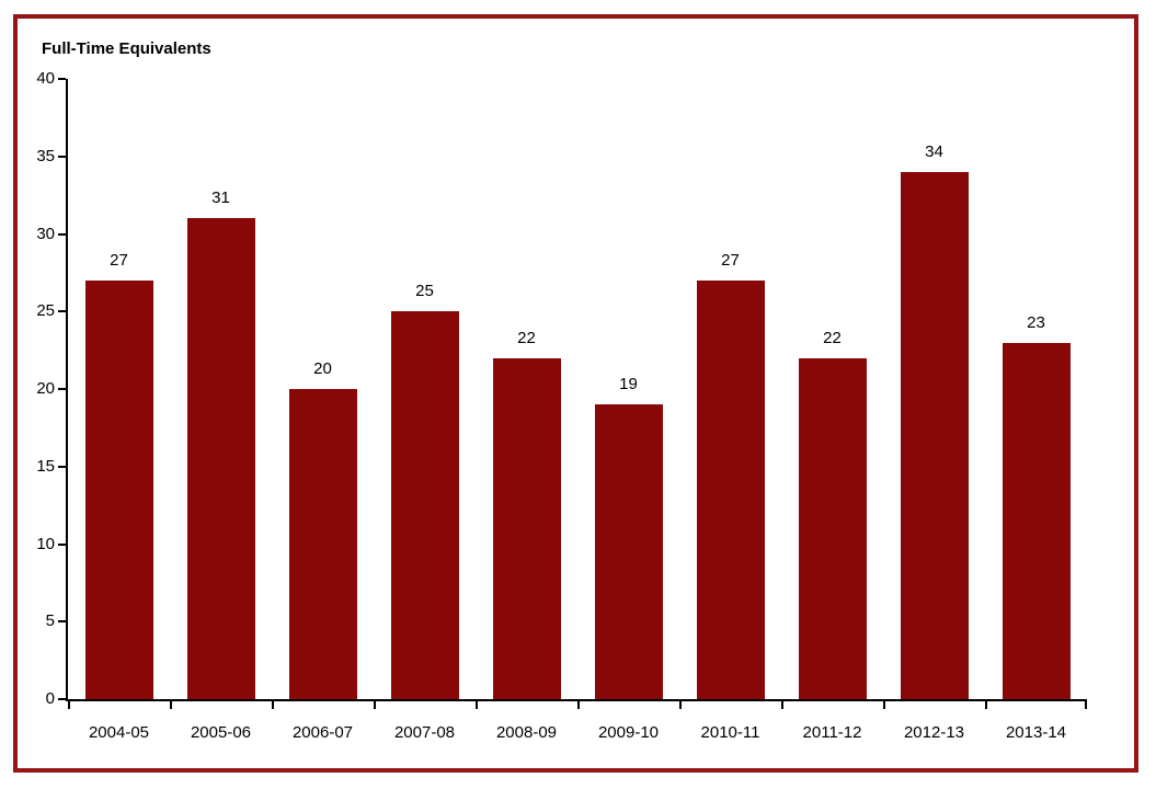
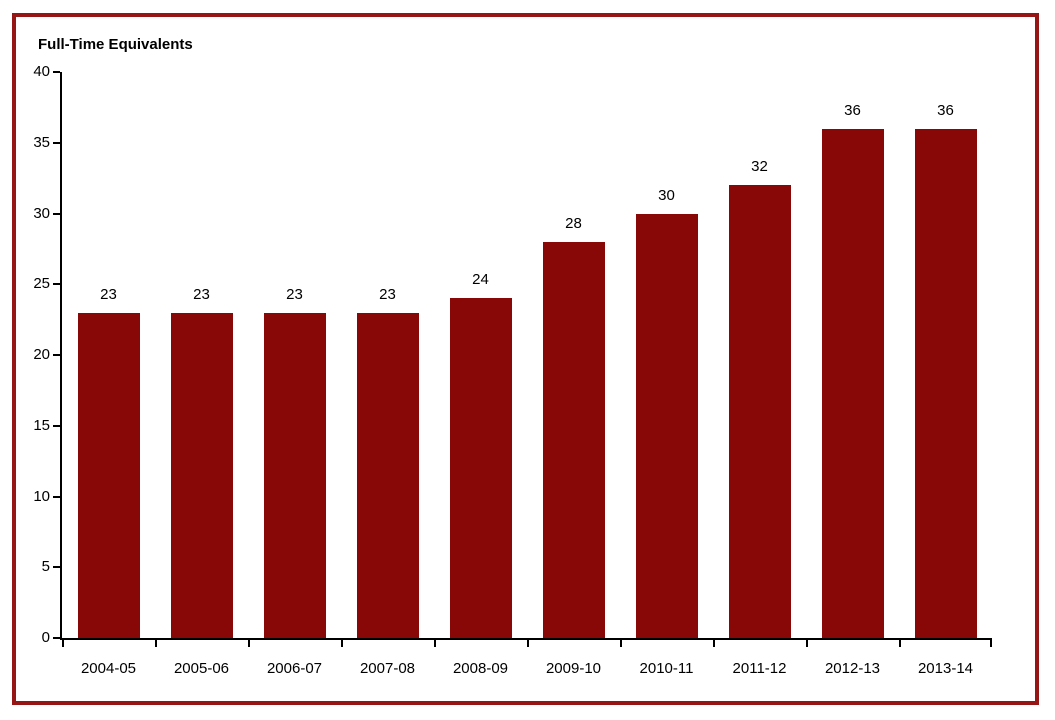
2004-05: 27 -> 23
2005-06: 31 -> 23
2006-07: 20 -> 23
2007-08: 25 -> 23
2008-09: 22 -> 24
2009-10: 19 -> 28
2010-11: 27 -> 30
2011-12: 22 -> 32
2012-13: 34 -> 36
2013-14: 23 -> 36
